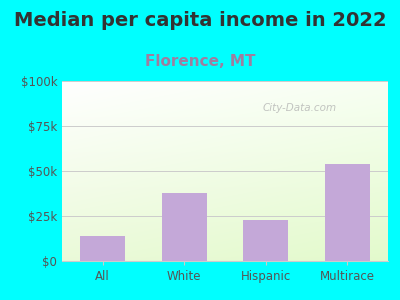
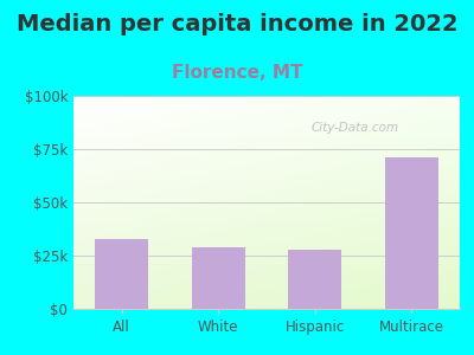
All: $14k -> $33k
White: $38k -> $29k
Hispanic: $23k -> $28k
Multirace: $54k -> $71k
